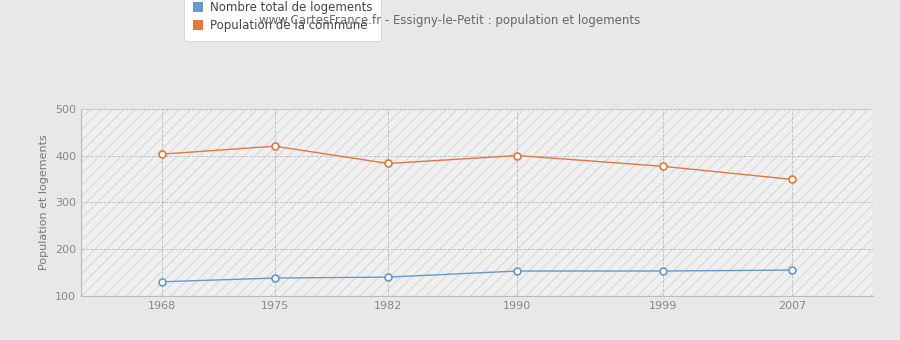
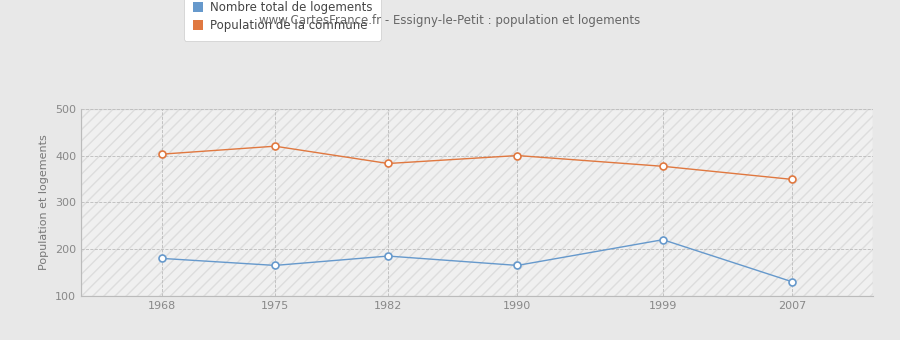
Nombre total de logements/1968: 130 -> 180
Nombre total de logements/1975: 138 -> 165
Nombre total de logements/1982: 140 -> 185
Nombre total de logements/1990: 153 -> 165
Nombre total de logements/1999: 153 -> 220
Nombre total de logements/2007: 155 -> 130
